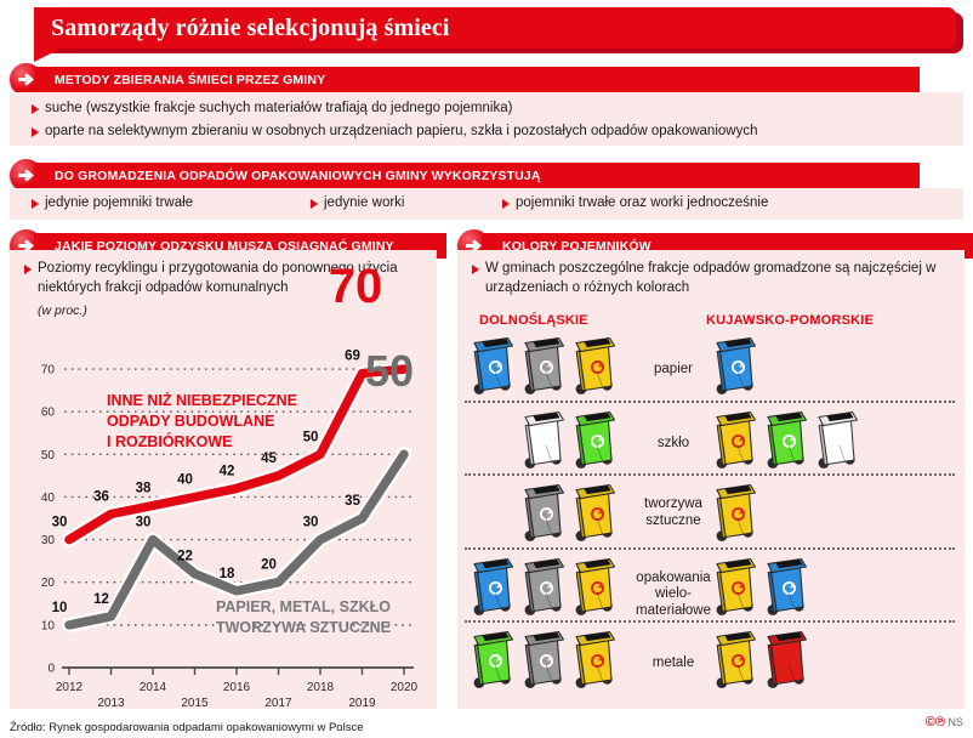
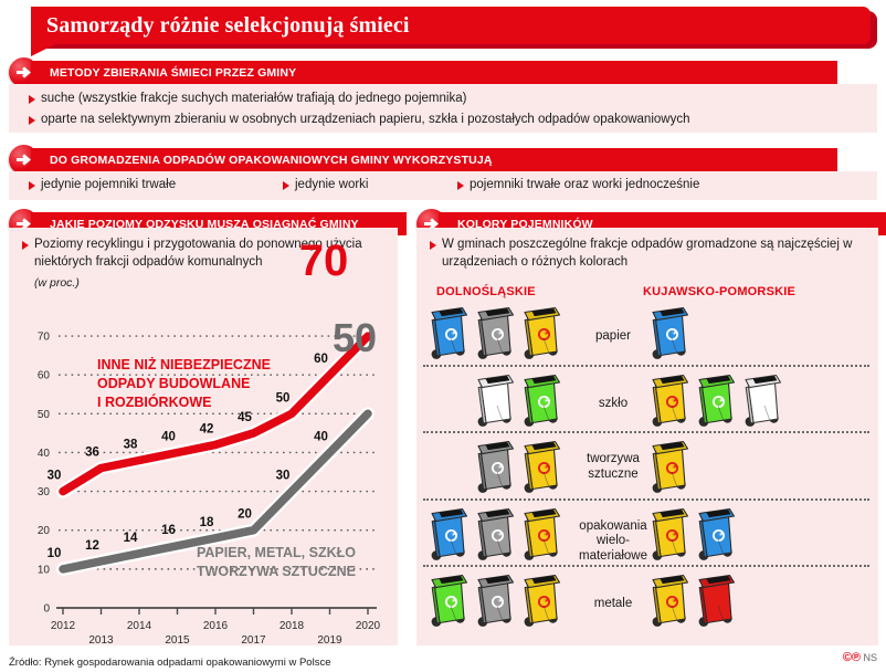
PAPIER, METAL, SZKŁO TWORZYWA SZTUCZNE/2014: 30 -> 14
PAPIER, METAL, SZKŁO TWORZYWA SZTUCZNE/2015: 22 -> 16
INNE NIŻ NIEBEZPIECZNE ODPADY BUDOWLANE I ROZBIÓRKOWE/2019: 69 -> 60
PAPIER, METAL, SZKŁO TWORZYWA SZTUCZNE/2019: 35 -> 40
